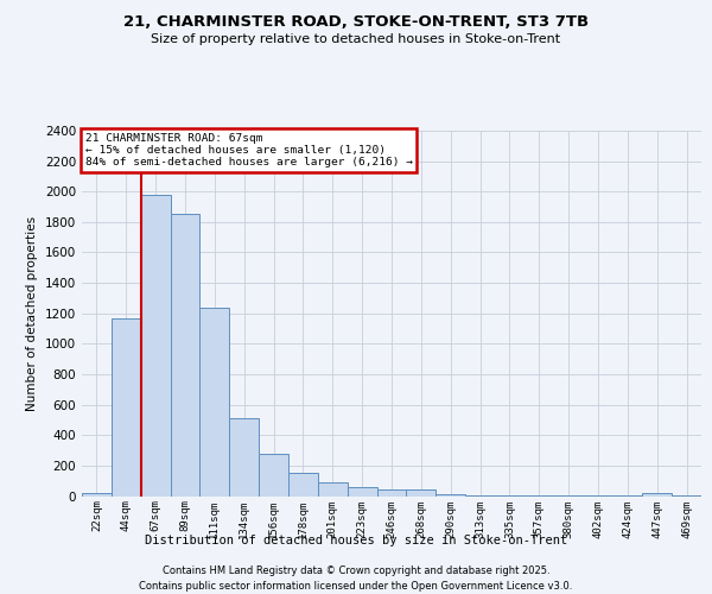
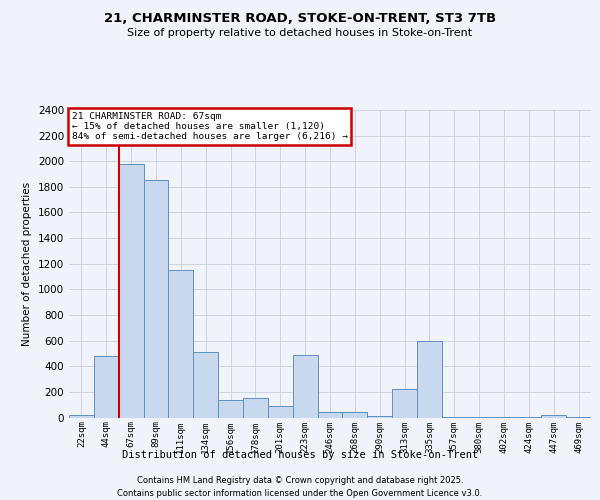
44sqm: 1170 -> 480
111sqm: 1240 -> 1150
156sqm: 280 -> 140
223sqm: 60 -> 490
313sqm: 0 -> 220
335sqm: 0 -> 600
